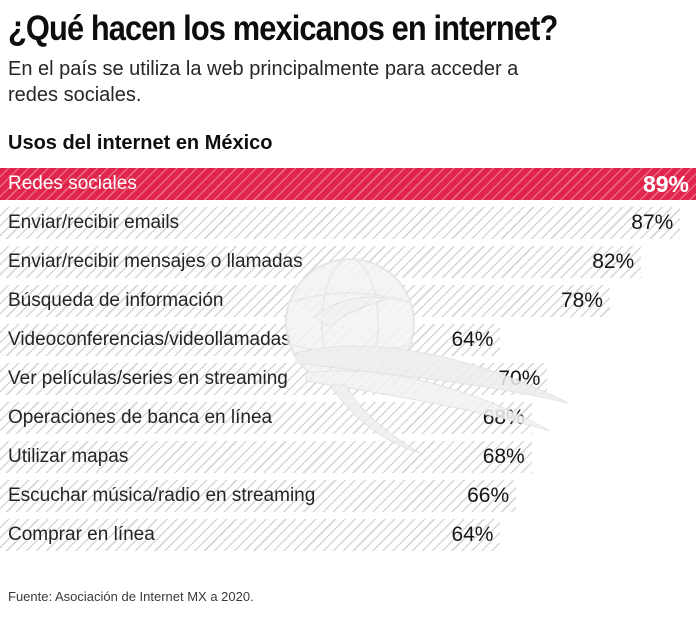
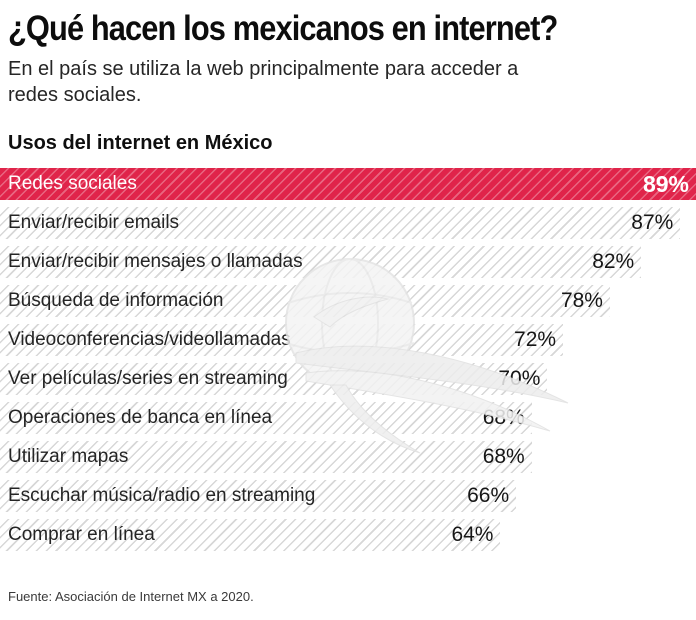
Videoconferencias/videollamadas: 64% -> 72%
